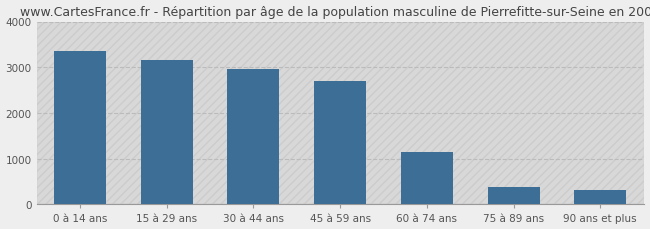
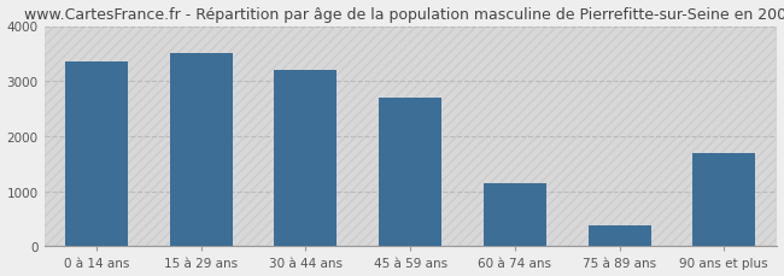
15 à 29 ans: 3150 -> 3500
30 à 44 ans: 2970 -> 3200
90 ans et plus: 310 -> 1700
